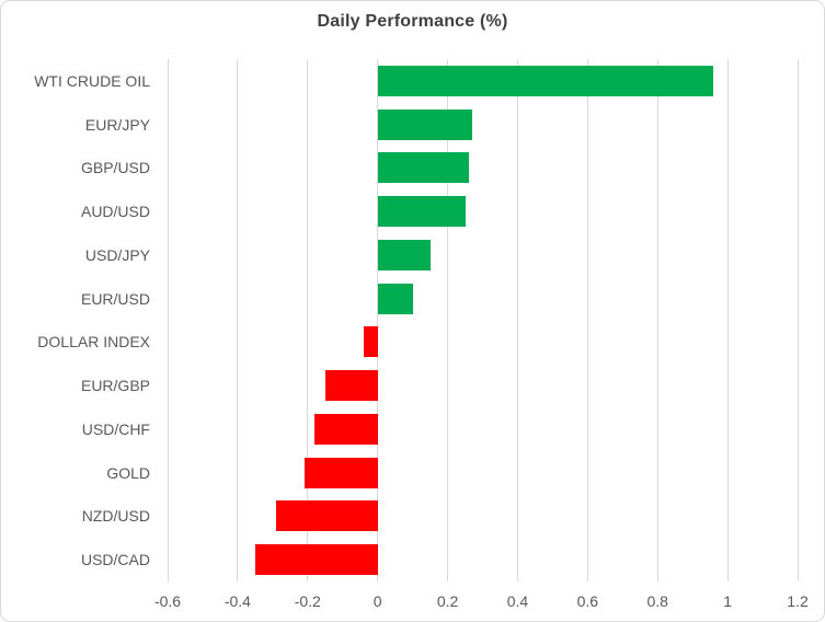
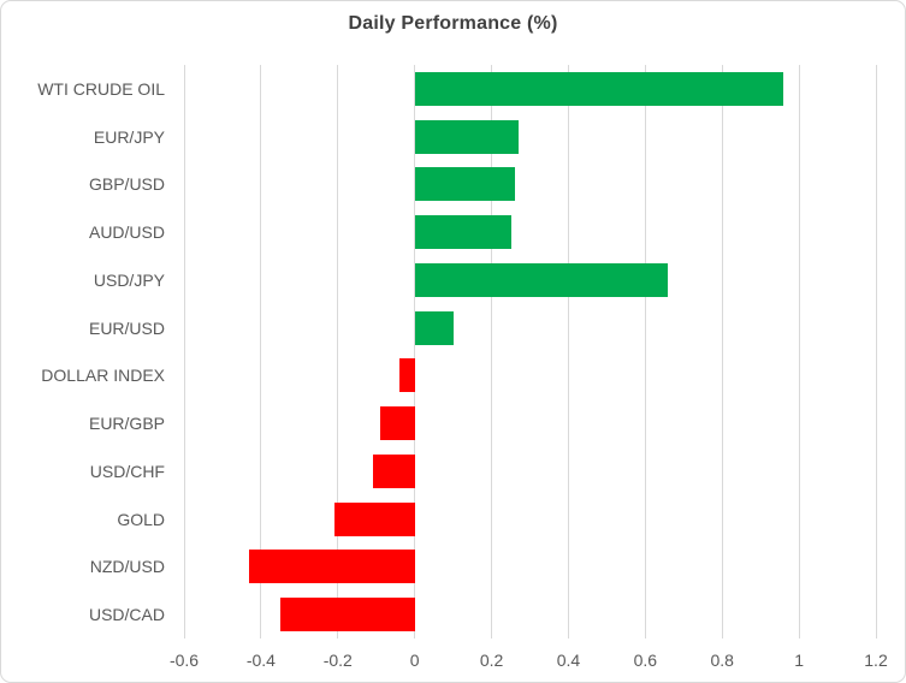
USD/JPY: 0.15 -> 0.66
EUR/GBP: -0.15 -> -0.09
USD/CHF: -0.18 -> -0.11
NZD/USD: -0.29 -> -0.43
